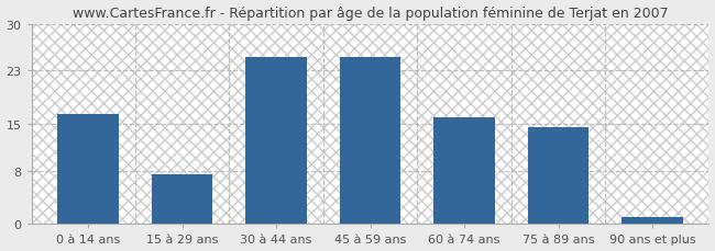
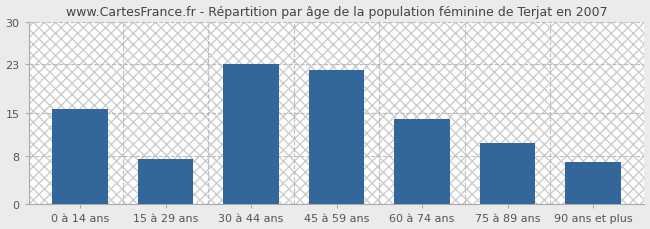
0 à 14 ans: 16.5 -> 15.6
30 à 44 ans: 25.0 -> 23.0
45 à 59 ans: 25.0 -> 22.0
60 à 74 ans: 16.0 -> 14.0
75 à 89 ans: 14.5 -> 10.0
90 ans et plus: 1.0 -> 7.0
